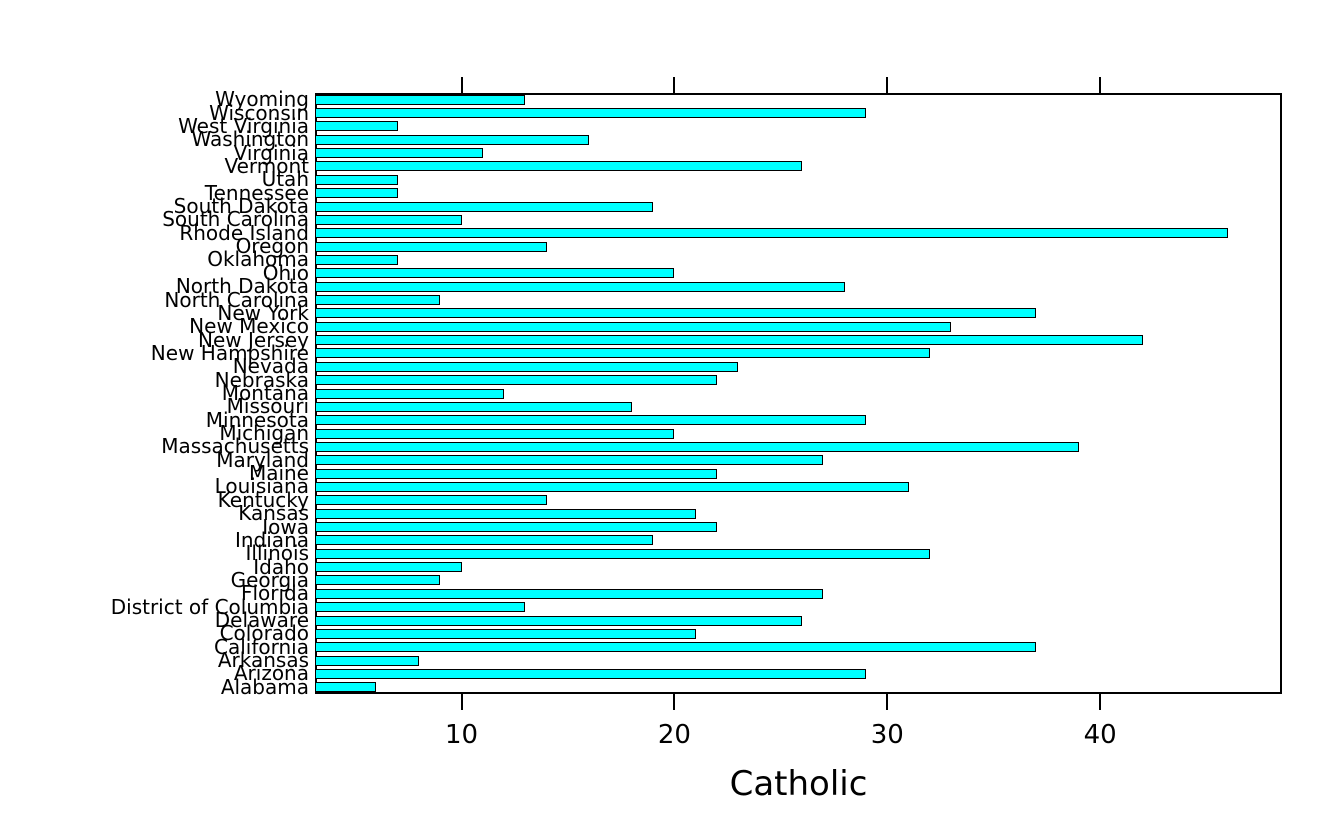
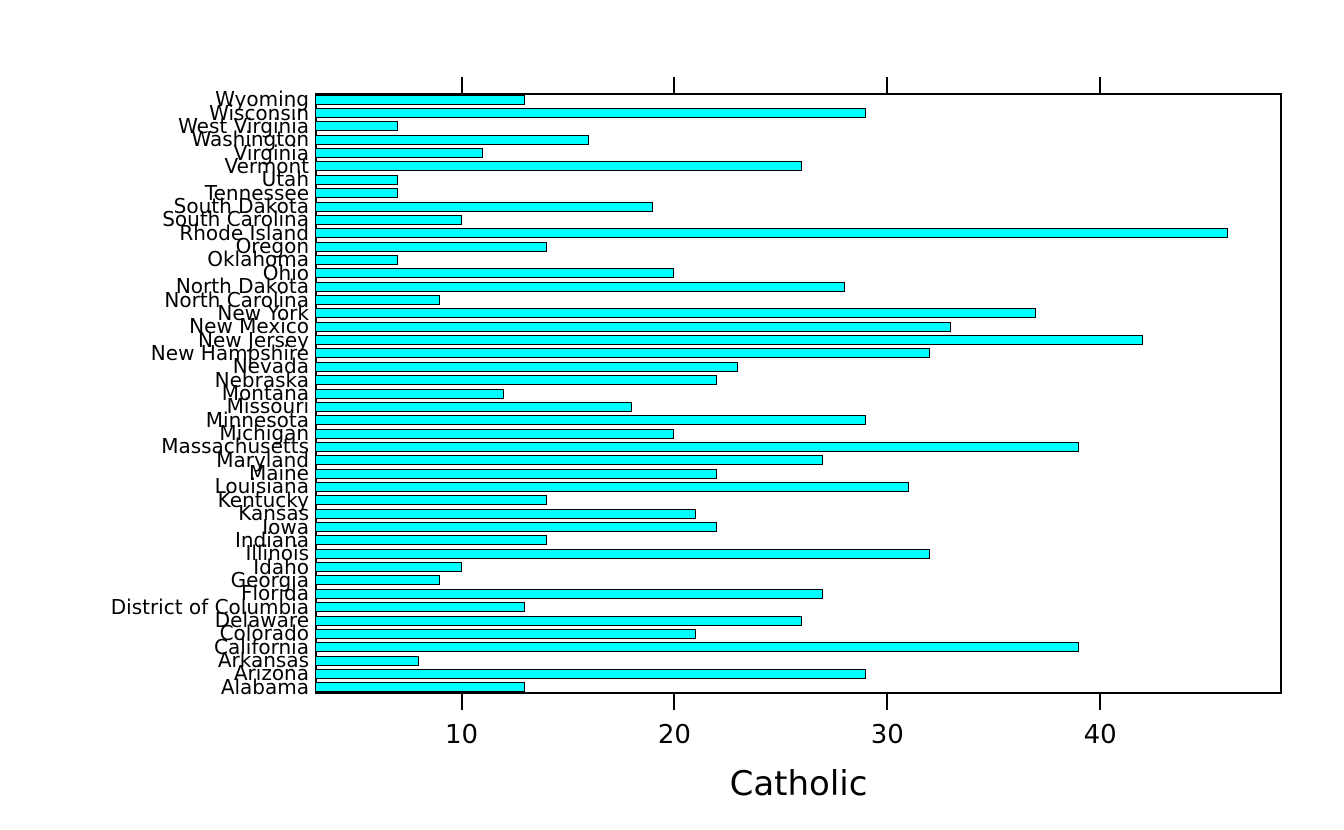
Indiana: 19 -> 14
California: 37 -> 39
Alabama: 6 -> 13
